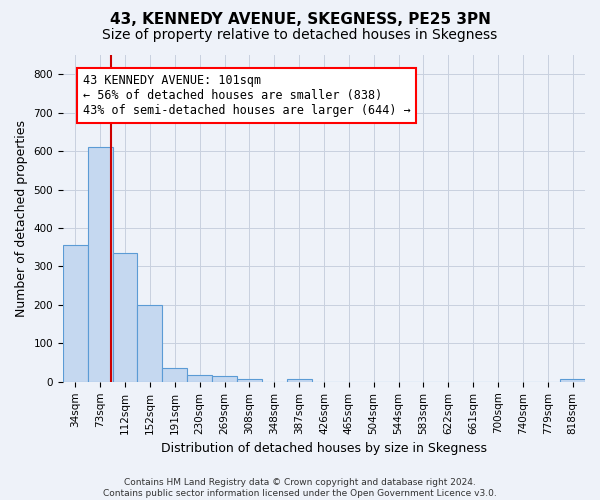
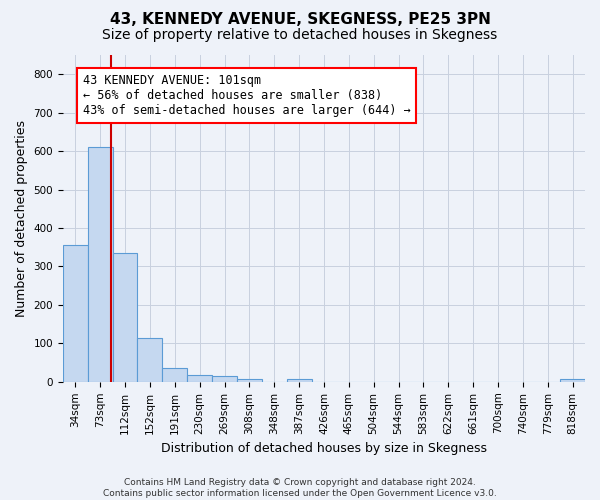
152sqm: 200 -> 113
